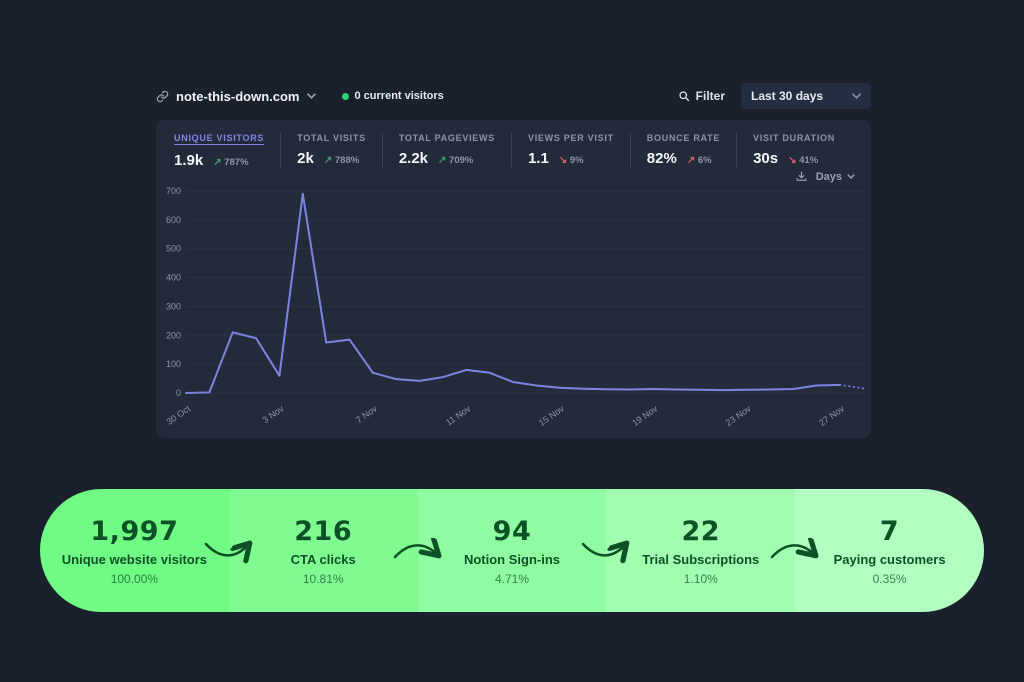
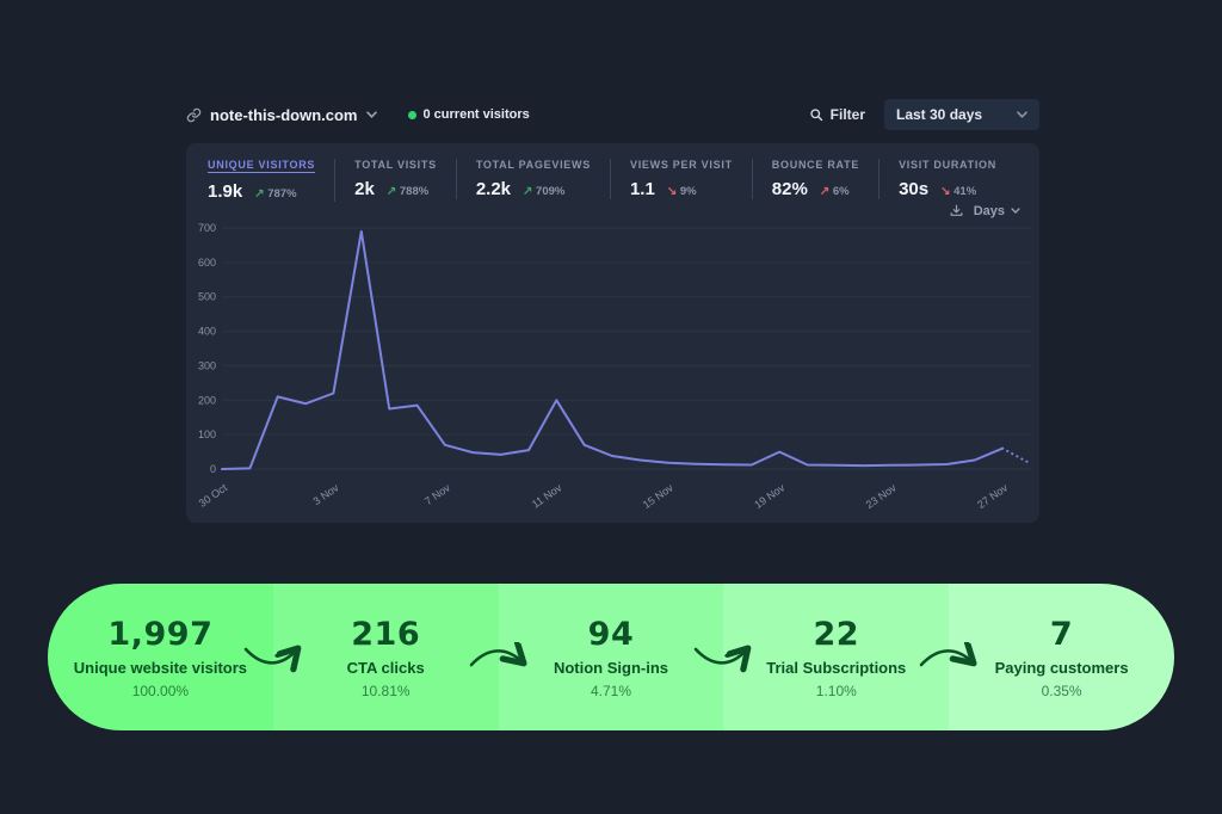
3 Nov: 60 -> 220
11 Nov: 80 -> 200
19 Nov: 10 -> 50
27 Nov: 30 -> 60
